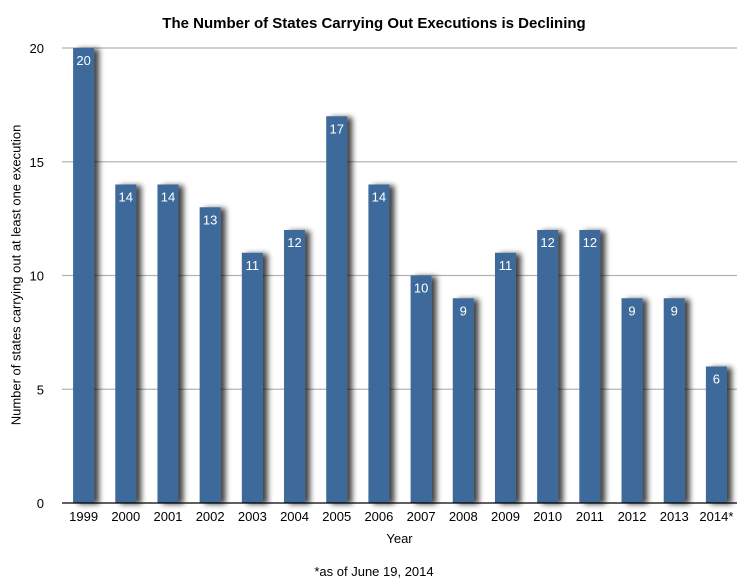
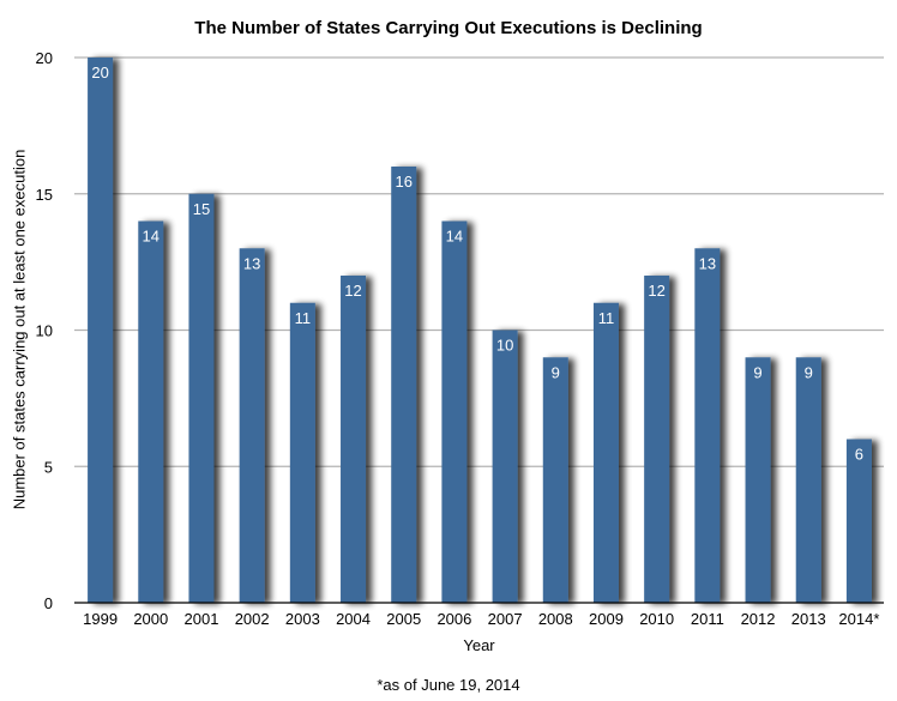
2001: 14 -> 15
2005: 17 -> 16
2011: 12 -> 13
